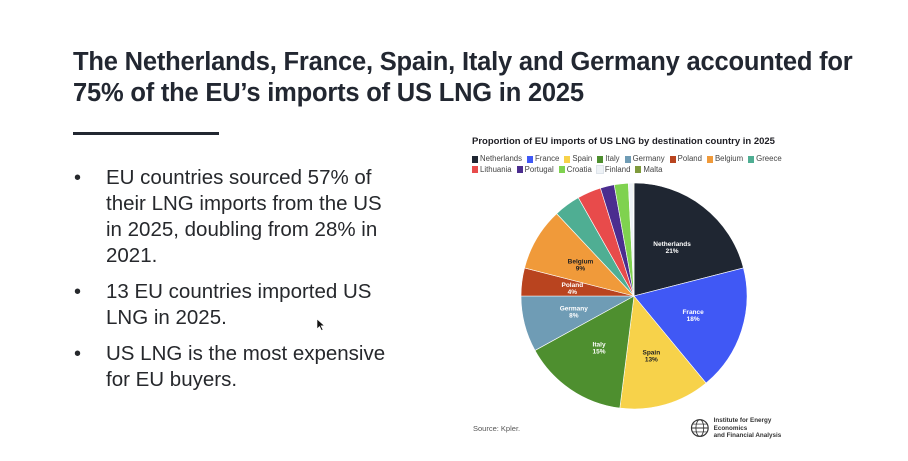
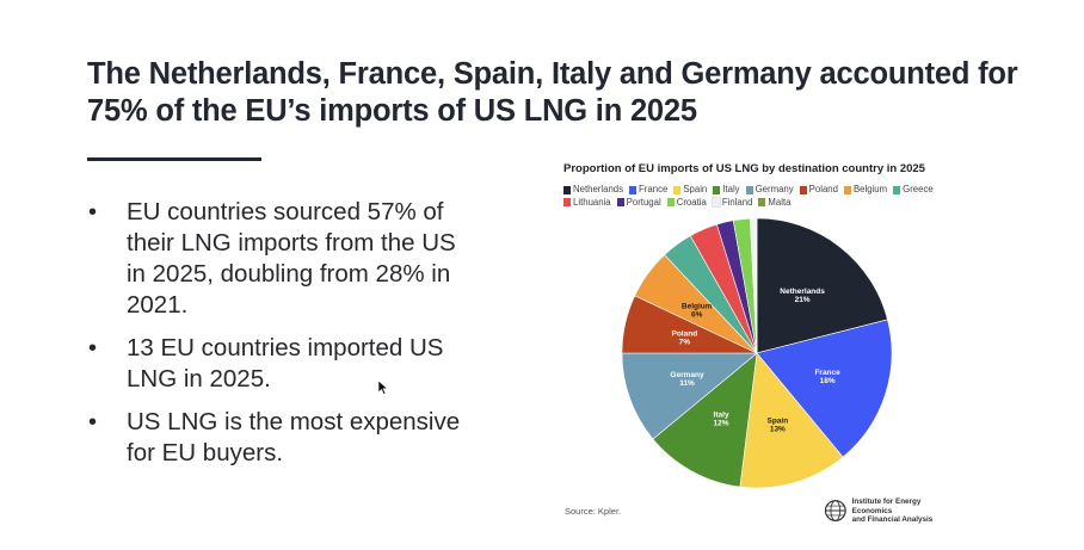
Italy: 15% -> 12%
Germany: 8% -> 11%
Poland: 4% -> 7%
Belgium: 9% -> 6%
